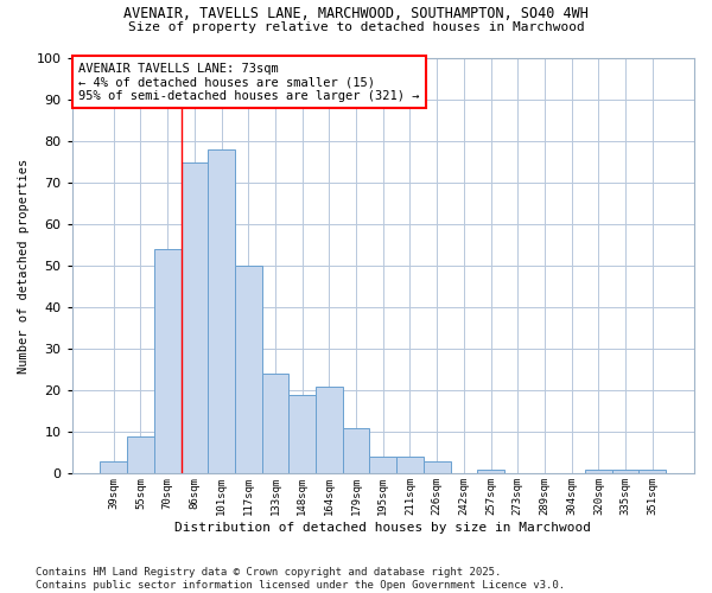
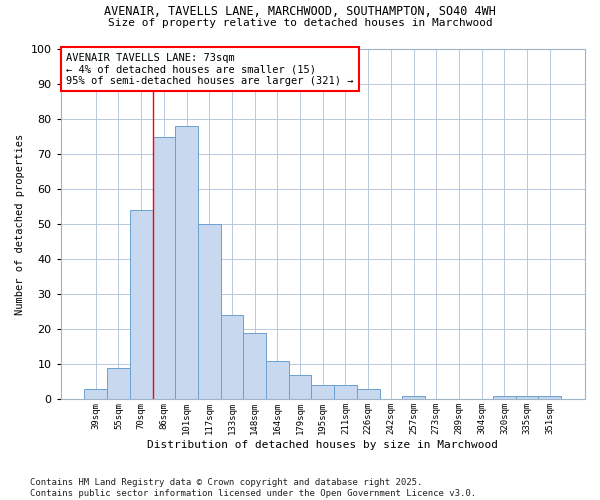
164sqm: 21 -> 11
179sqm: 11 -> 7
